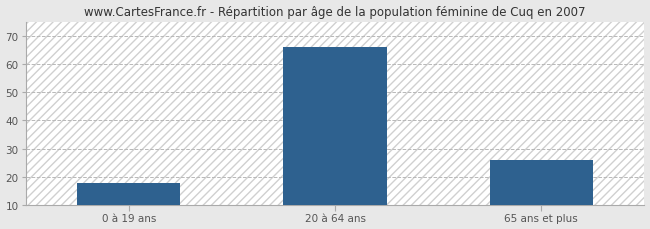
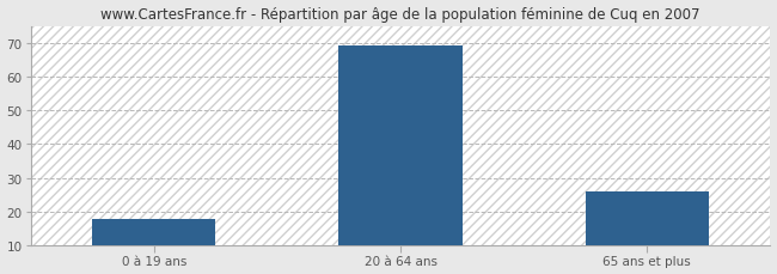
20 à 64 ans: 66 -> 69
